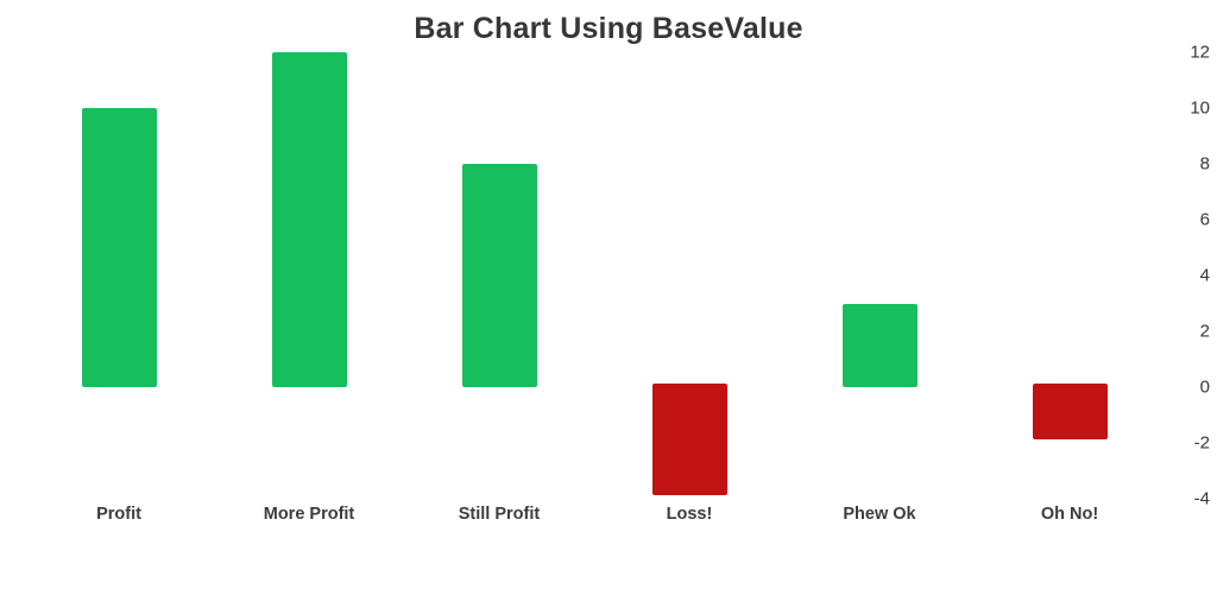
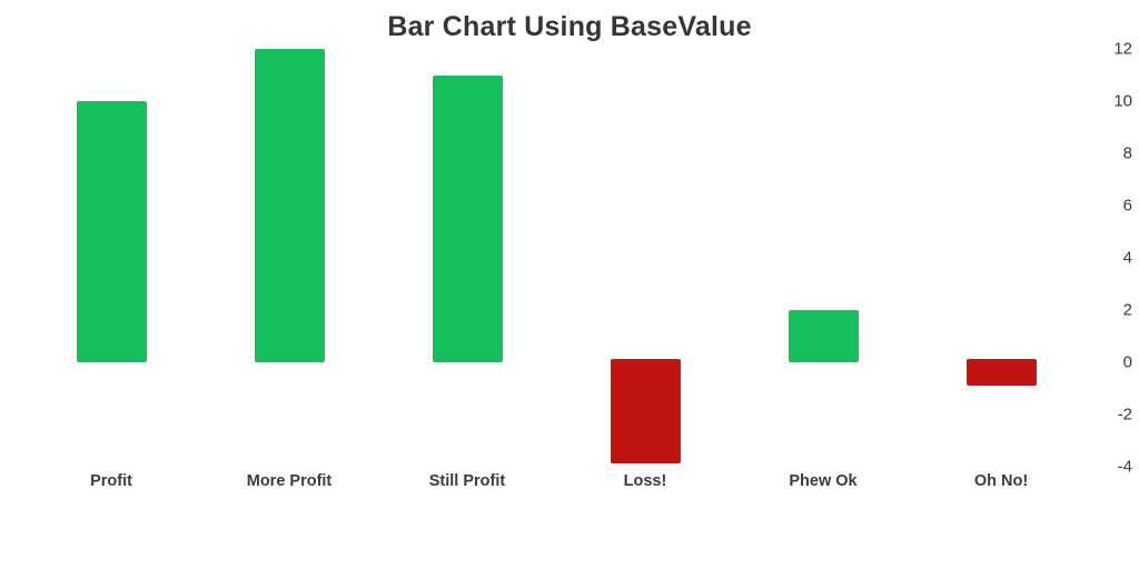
Still Profit: 8 -> 11
Phew Ok: 3 -> 2
Oh No!: -2 -> -1
